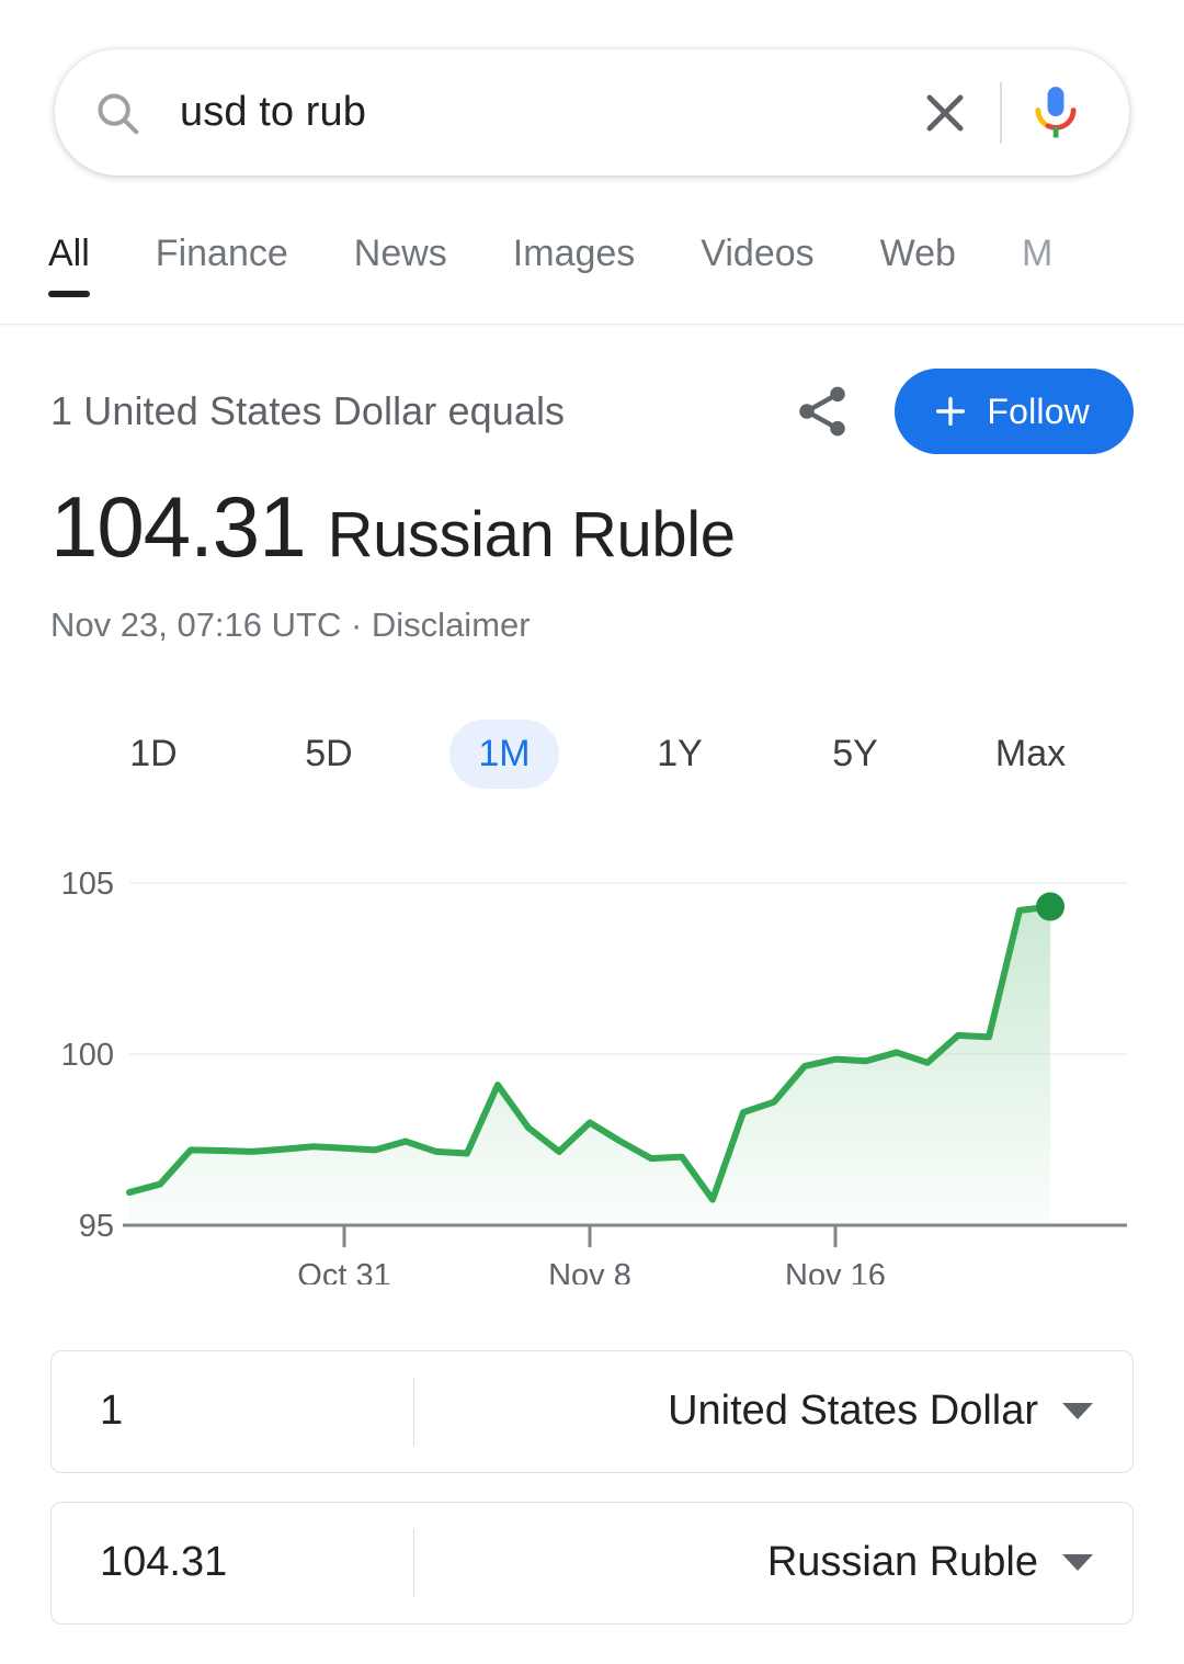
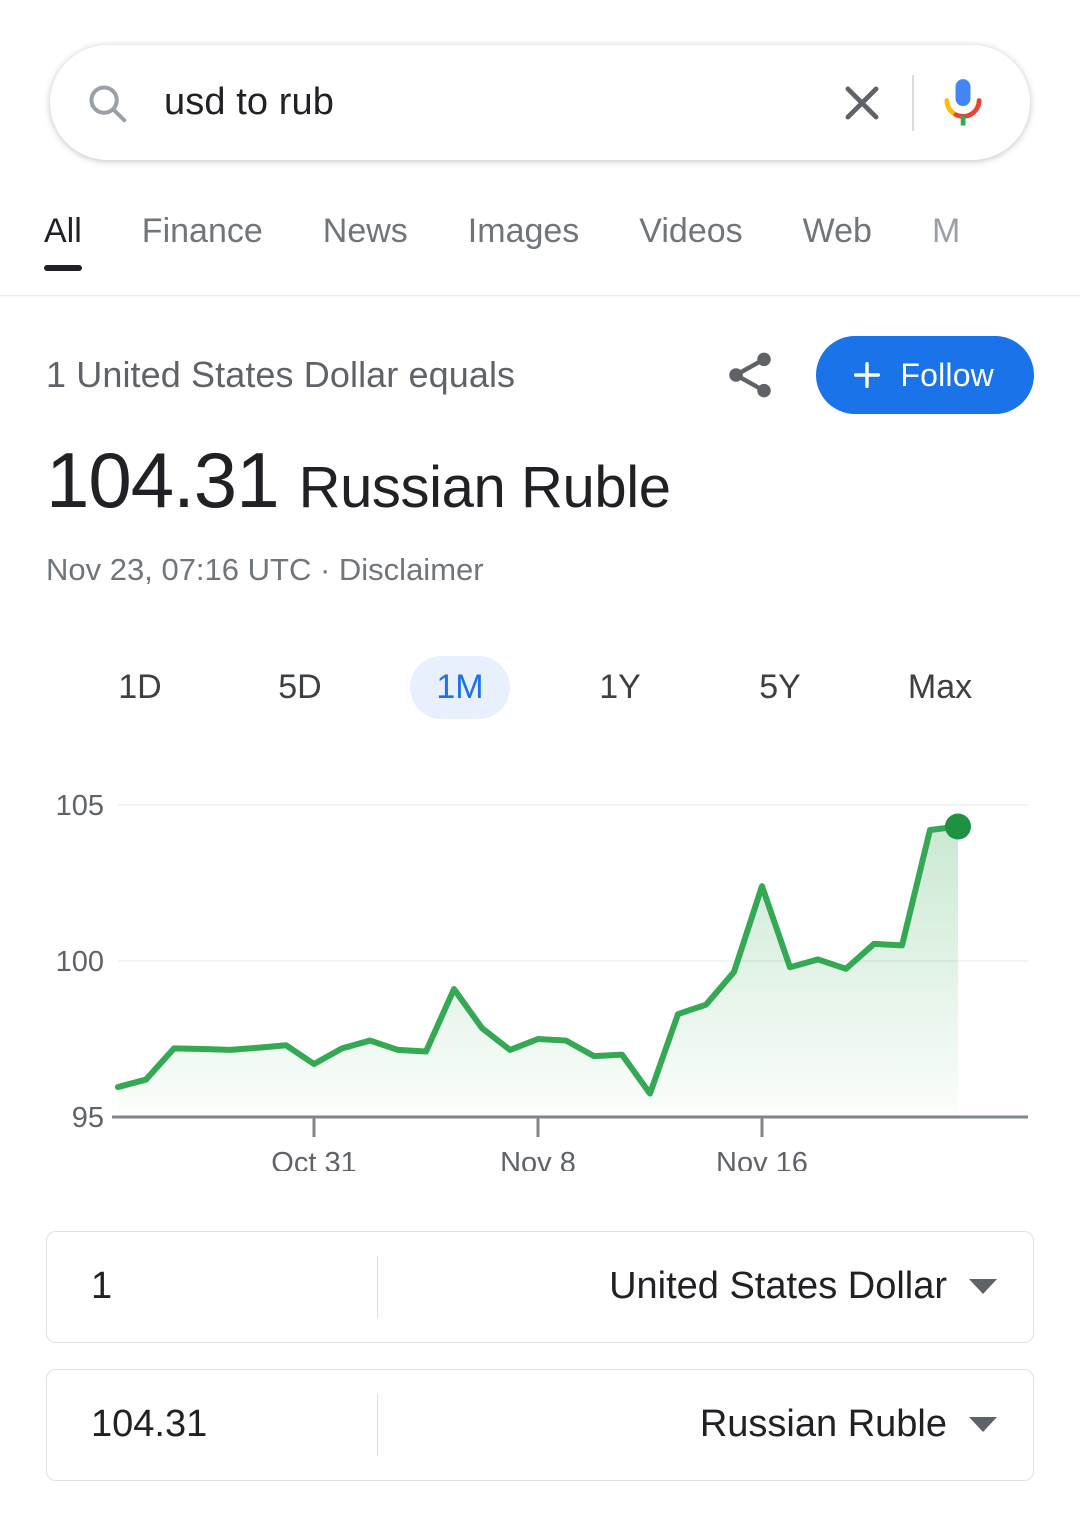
Oct 31: 97.2 -> 96.7
Nov 8: 98.0 -> 97.5
Nov 16: 99.8 -> 102.4
